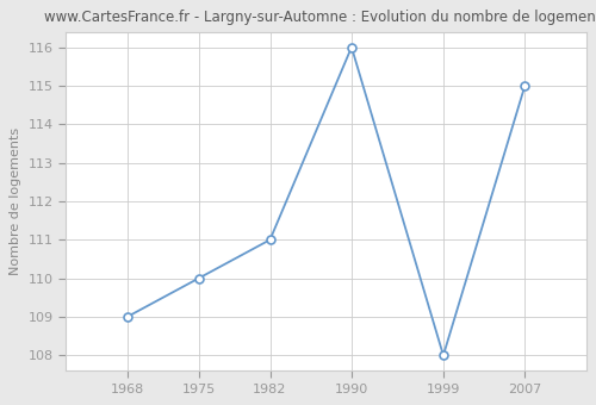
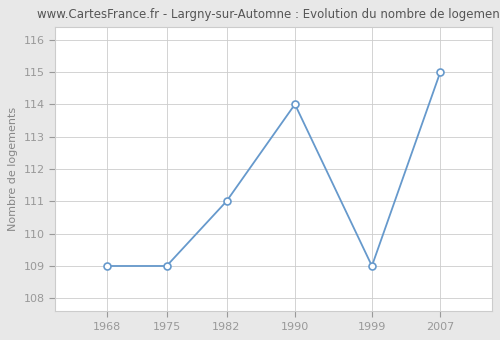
1975: 110 -> 109
1990: 116 -> 114
1999: 108 -> 109
